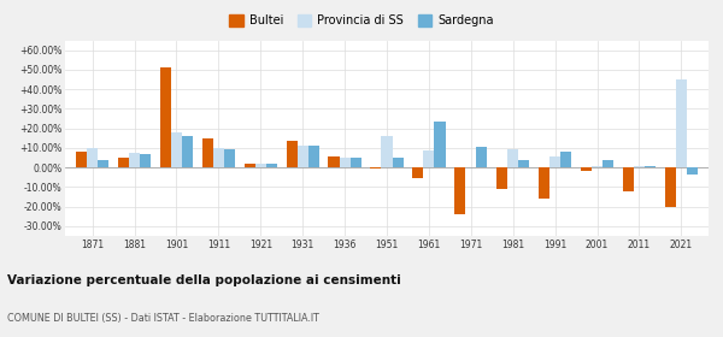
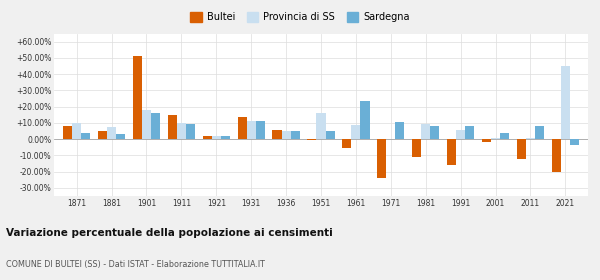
Sardegna/1881: 7% -> 3%
Sardegna/1981: 4% -> 8%
Sardegna/2011: 1% -> 8%
